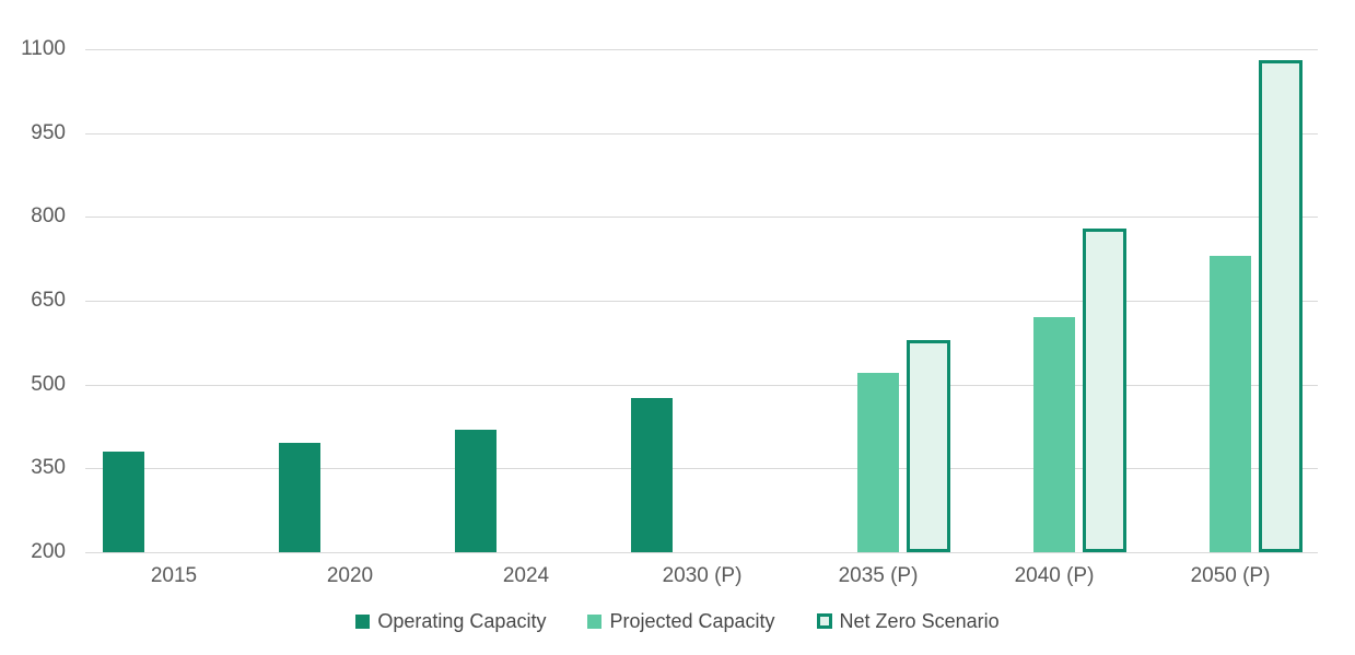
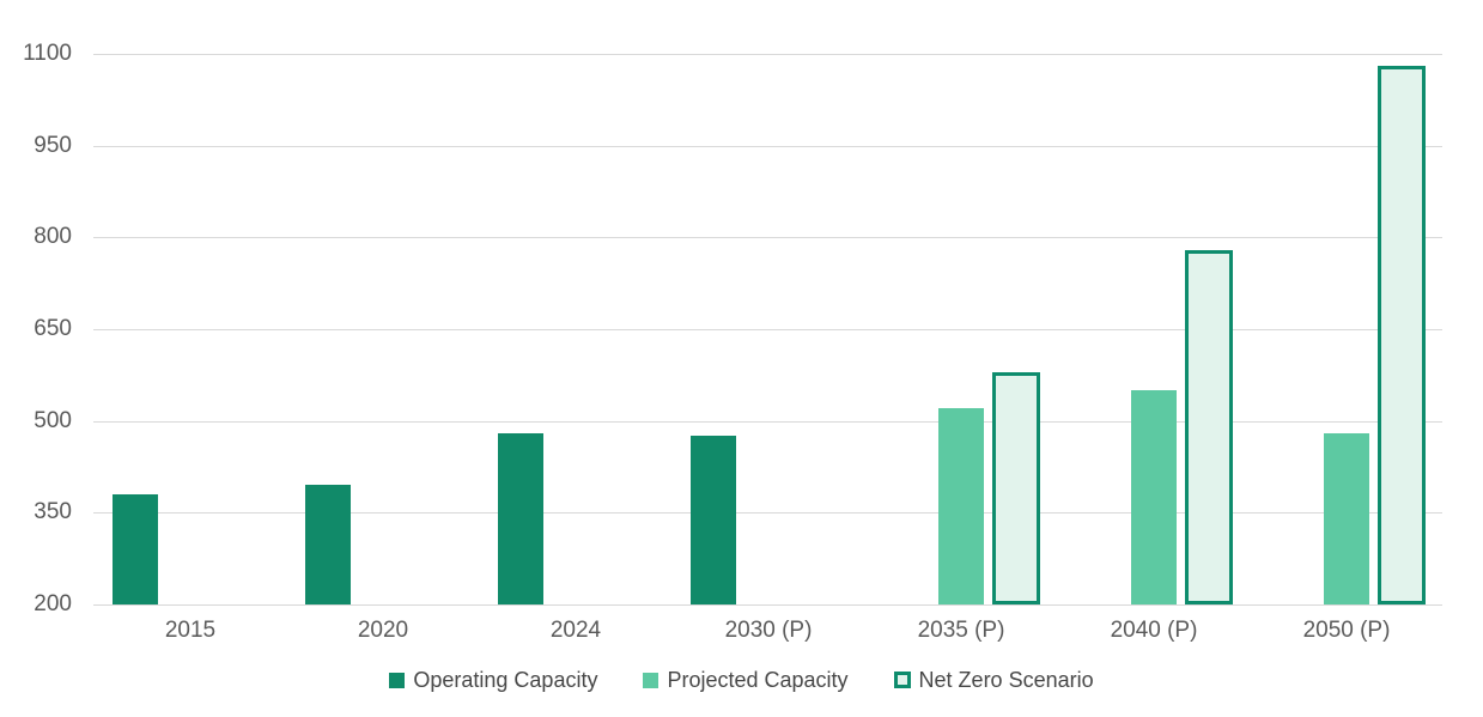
Operating Capacity/2024: 420 -> 480
Projected Capacity/2040 (P): 620 -> 550
Projected Capacity/2050 (P): 730 -> 480
